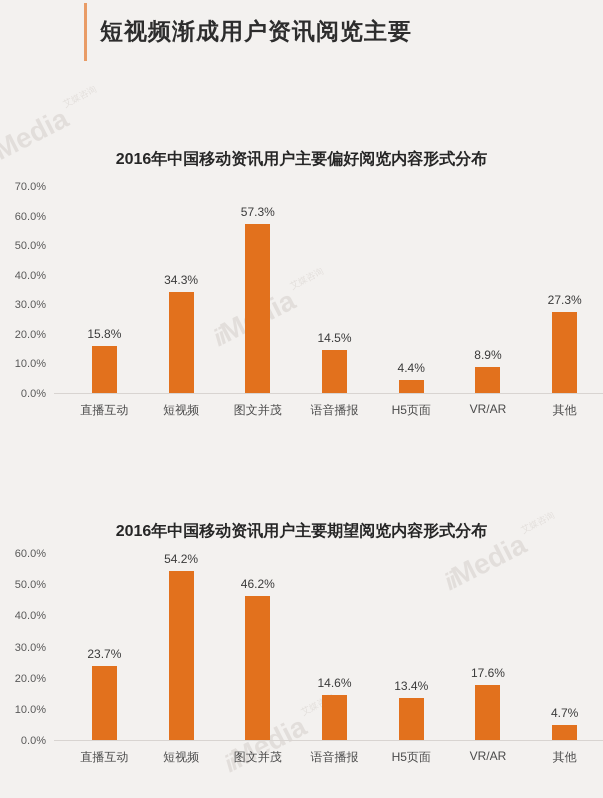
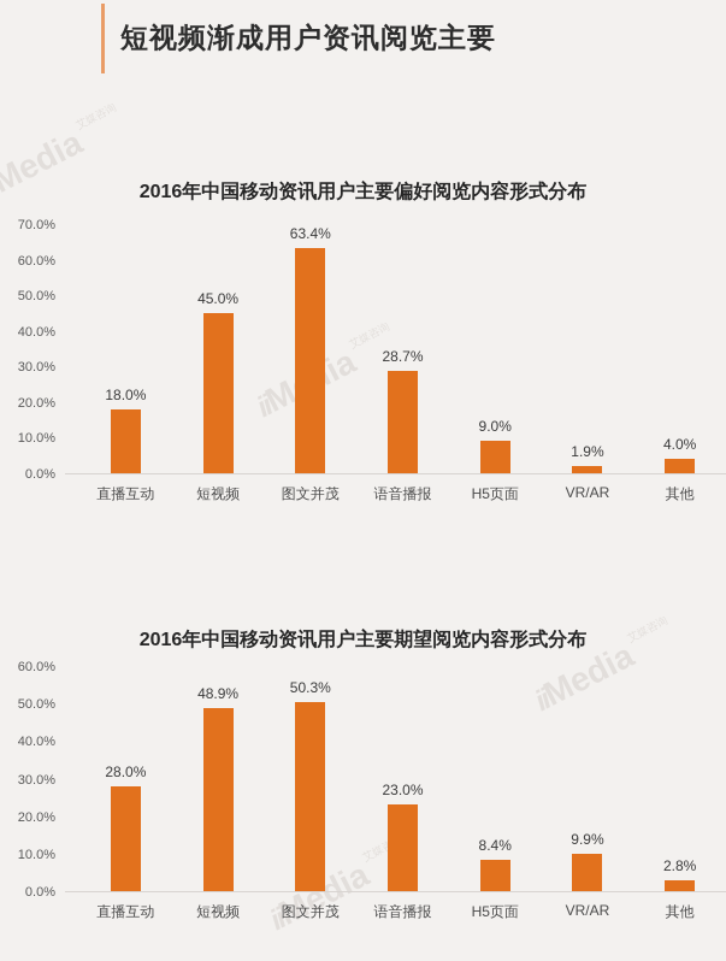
2016年中国移动资讯用户主要偏好阅览内容形式分布/直播互动: 15.8% -> 18.0%
2016年中国移动资讯用户主要偏好阅览内容形式分布/短视频: 34.3% -> 45.0%
2016年中国移动资讯用户主要偏好阅览内容形式分布/图文并茂: 57.3% -> 63.4%
2016年中国移动资讯用户主要偏好阅览内容形式分布/语音播报: 14.5% -> 28.7%
2016年中国移动资讯用户主要偏好阅览内容形式分布/H5页面: 4.4% -> 9.0%
2016年中国移动资讯用户主要偏好阅览内容形式分布/VR/AR: 8.9% -> 1.9%
2016年中国移动资讯用户主要偏好阅览内容形式分布/其他: 27.3% -> 4.0%
2016年中国移动资讯用户主要期望阅览内容形式分布/直播互动: 23.7% -> 28.0%
2016年中国移动资讯用户主要期望阅览内容形式分布/短视频: 54.2% -> 48.9%
2016年中国移动资讯用户主要期望阅览内容形式分布/图文并茂: 46.2% -> 50.3%
2016年中国移动资讯用户主要期望阅览内容形式分布/语音播报: 14.6% -> 23.0%
2016年中国移动资讯用户主要期望阅览内容形式分布/H5页面: 13.4% -> 8.4%
2016年中国移动资讯用户主要期望阅览内容形式分布/VR/AR: 17.6% -> 9.9%
2016年中国移动资讯用户主要期望阅览内容形式分布/其他: 4.7% -> 2.8%
